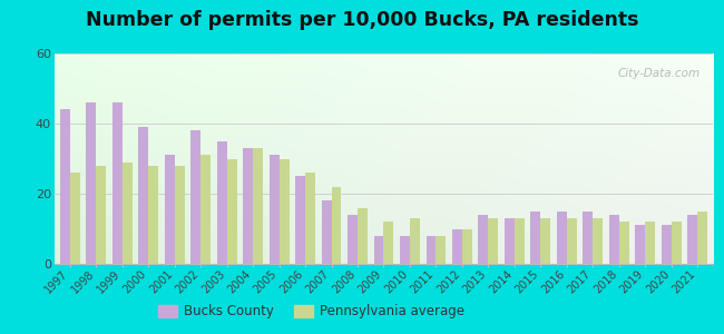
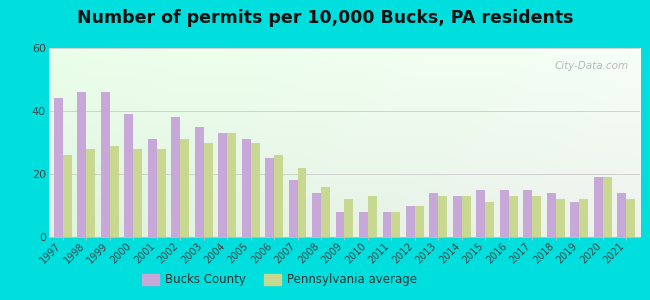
Pennsylvania average/2015: 13 -> 11
Bucks County/2020: 11 -> 19
Pennsylvania average/2020: 12 -> 19
Pennsylvania average/2021: 15 -> 12
